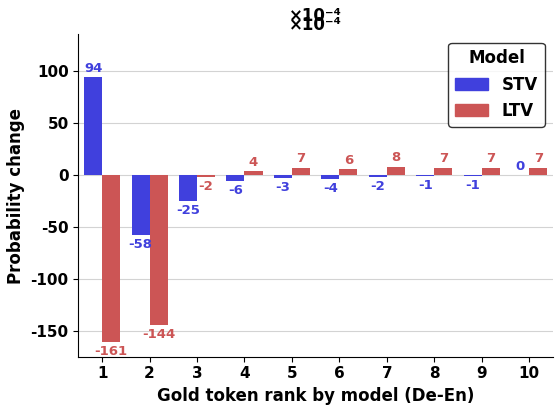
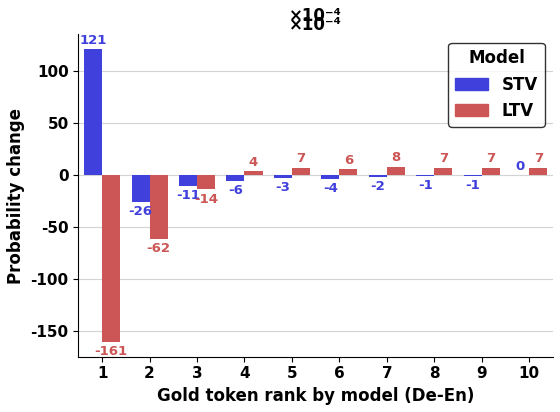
STV/1: 94 -> 121
STV/2: -58 -> -26
LTV/2: -144 -> -62
STV/3: -25 -> -11
LTV/3: -2 -> -14
